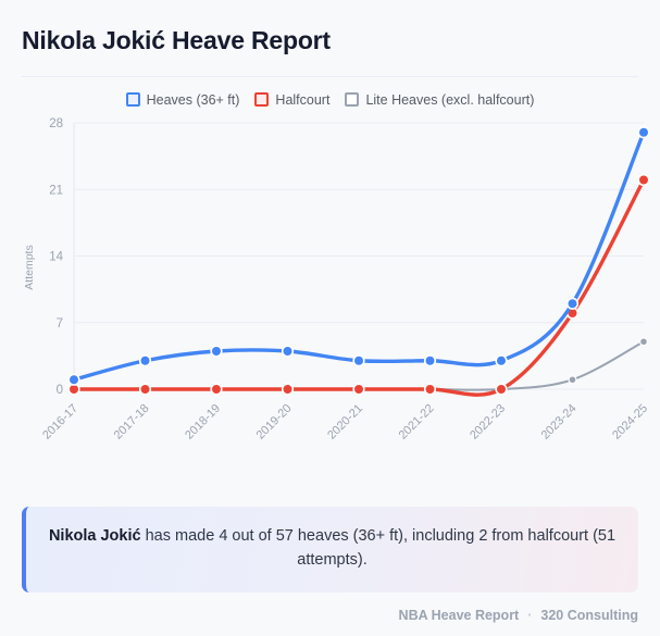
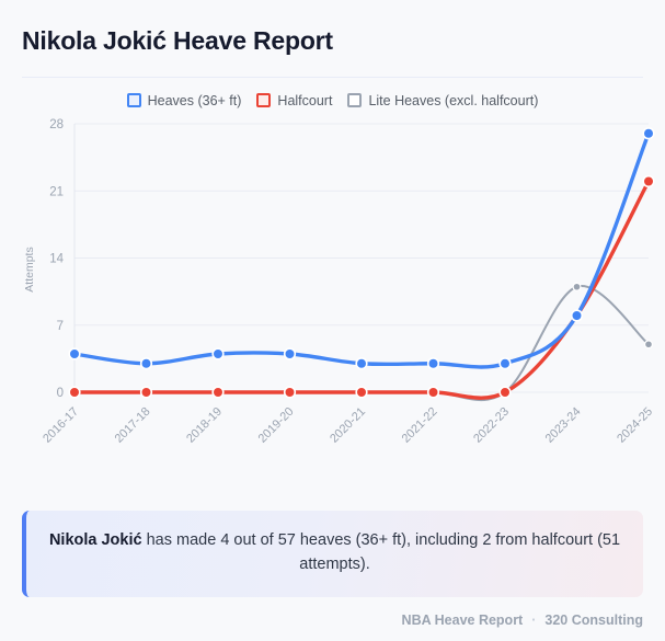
Heaves (36+ ft)/2016-17: 1 -> 4
Heaves (36+ ft)/2023-24: 9 -> 8
Lite Heaves (excl. halfcourt)/2023-24: 1 -> 11
